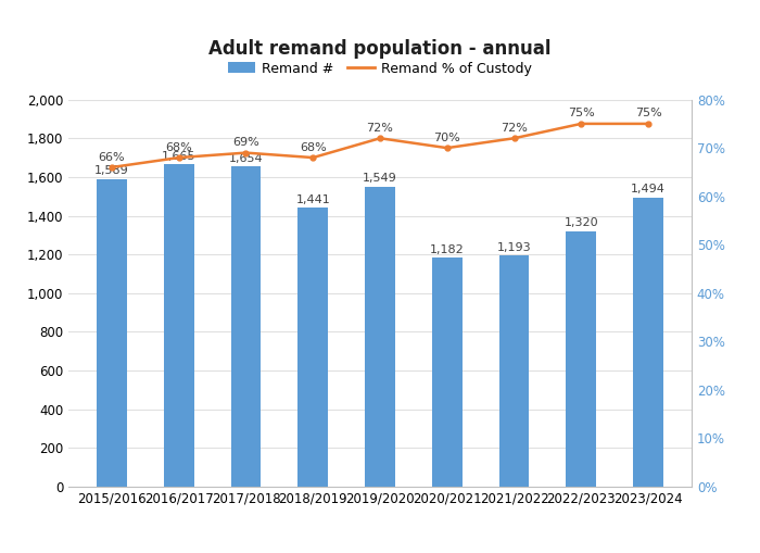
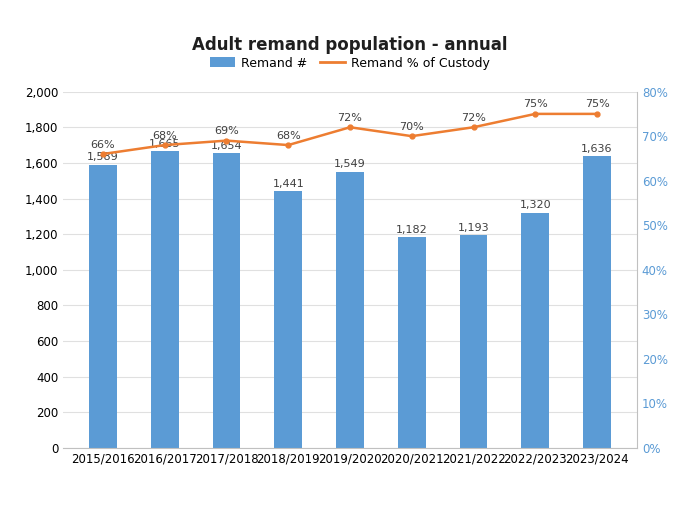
Remand #/2023/2024: 1,494 -> 1,636
